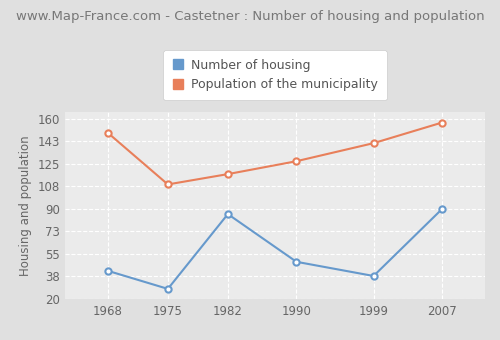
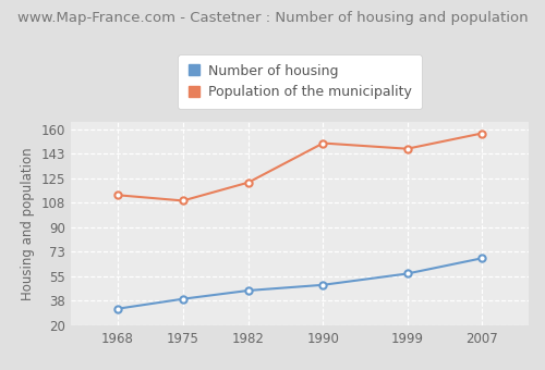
Number of housing/1968: 42 -> 32
Population of the municipality/1968: 149 -> 113
Number of housing/1975: 28 -> 39
Number of housing/1982: 86 -> 45
Population of the municipality/1982: 117 -> 122
Population of the municipality/1990: 127 -> 150
Number of housing/1999: 38 -> 57
Population of the municipality/1999: 141 -> 146
Number of housing/2007: 90 -> 68
